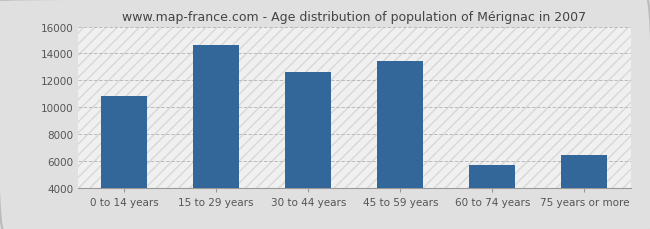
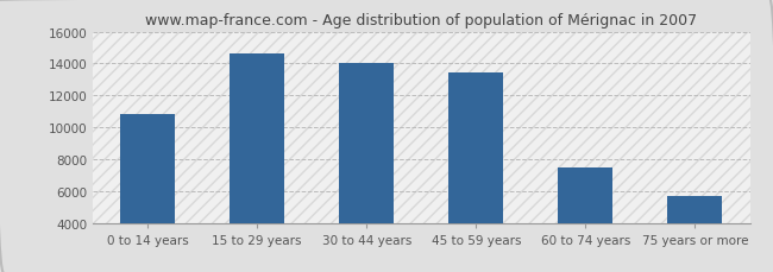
30 to 44 years: 12600 -> 14000
60 to 74 years: 5700 -> 7400
75 years or more: 6400 -> 5600
